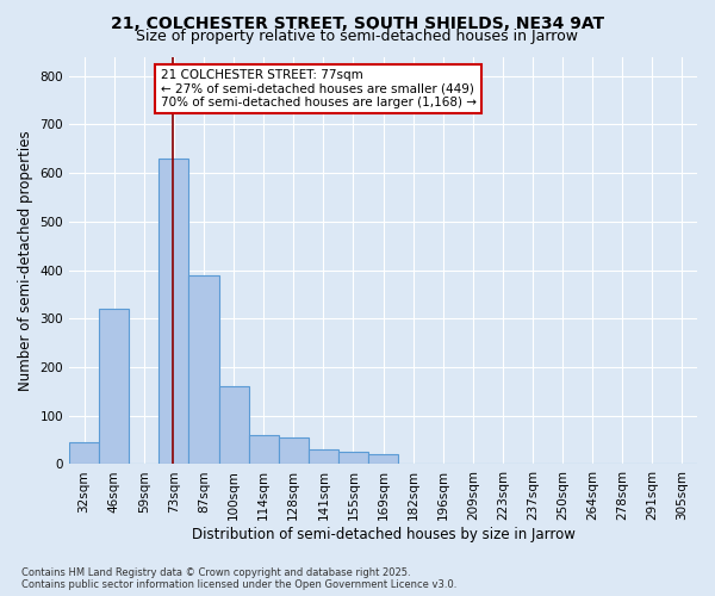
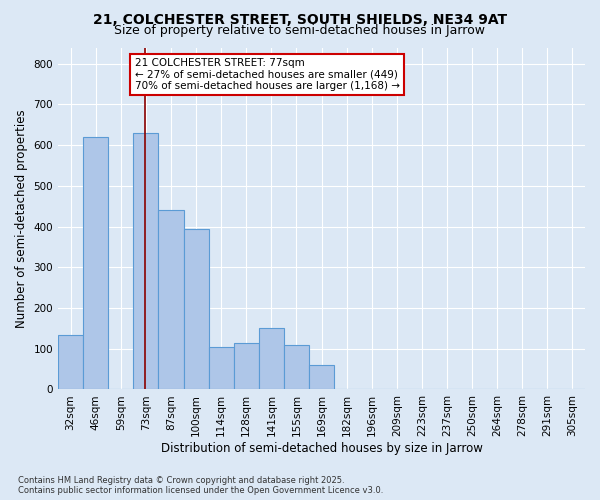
32sqm: 45 -> 135
46sqm: 320 -> 620
87sqm: 390 -> 440
100sqm: 160 -> 395
114sqm: 60 -> 105
128sqm: 55 -> 115
141sqm: 30 -> 150
155sqm: 25 -> 110
169sqm: 20 -> 60
